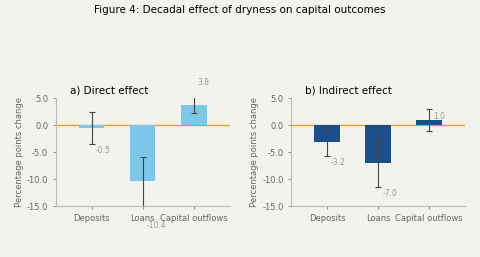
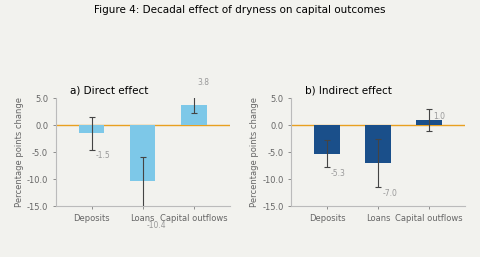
a) Direct effect/Deposits: -0.5 -> -1.5
b) Indirect effect/Deposits: -3.2 -> -5.3
